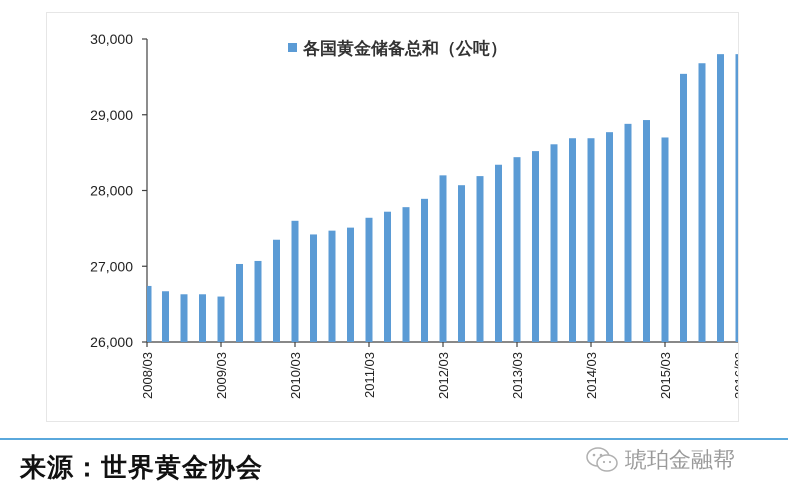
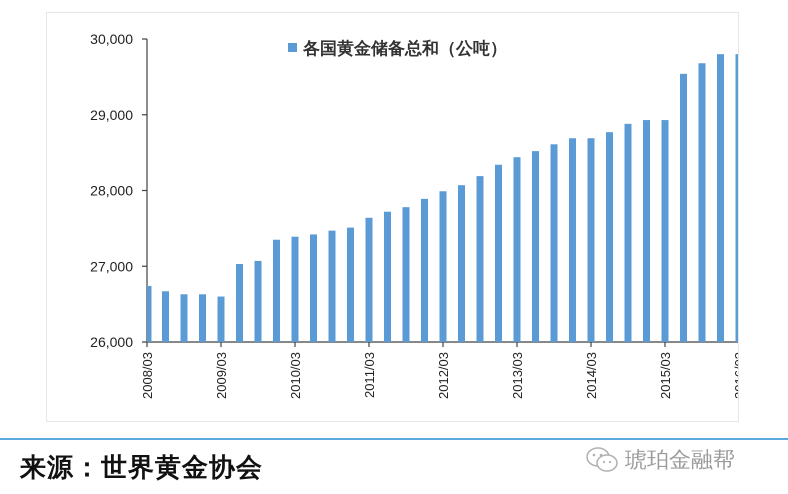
2010/03: 27600 -> 27400
2012/03: 28200 -> 28000
2015/03: 28700 -> 28900
